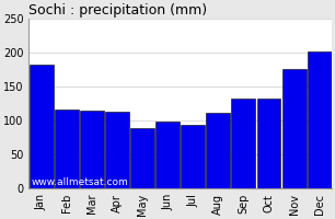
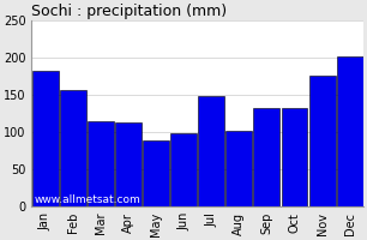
Feb: 116 -> 156
Jul: 93 -> 148
Aug: 111 -> 102
